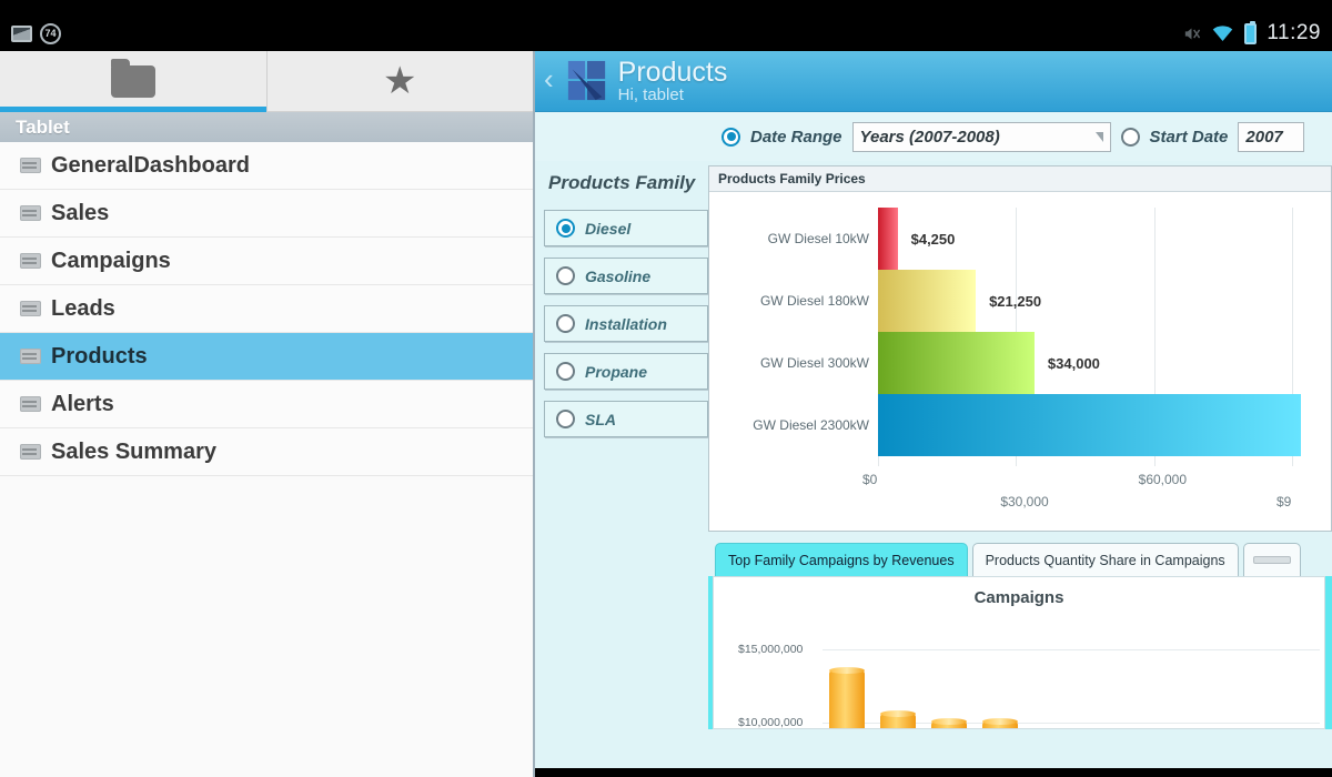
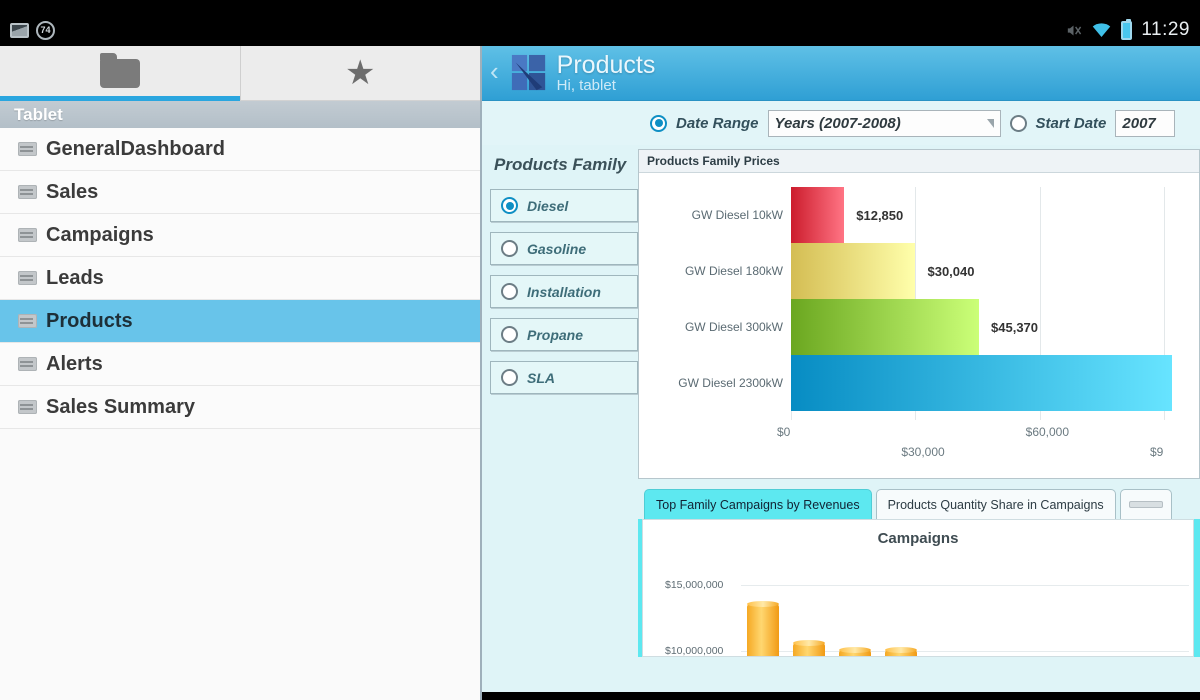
Products Family Prices/GW Diesel 10kW: $4,250 -> $12,850
Products Family Prices/GW Diesel 180kW: $21,250 -> $30,040
Products Family Prices/GW Diesel 300kW: $34,000 -> $45,370
